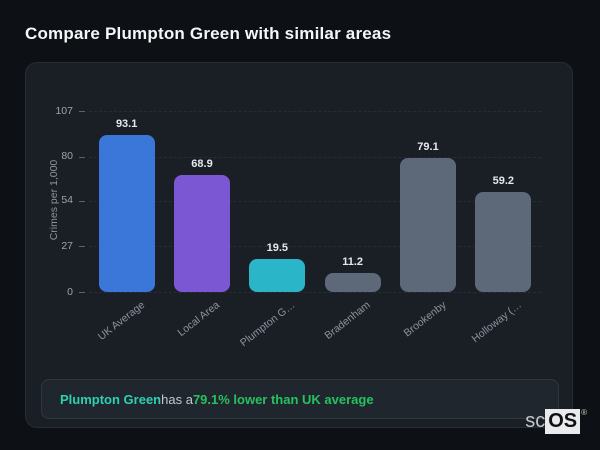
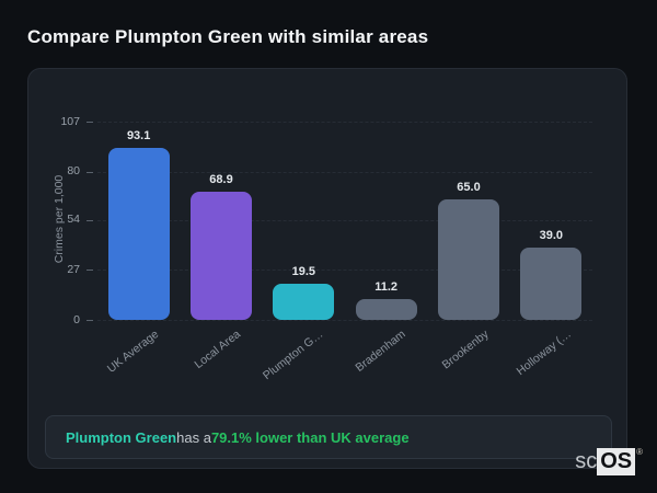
Brookenby: 79.1 -> 65.0
Holloway (…: 59.2 -> 39.0
